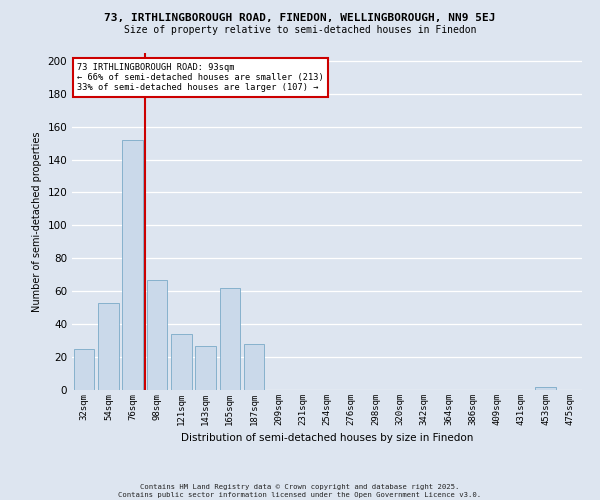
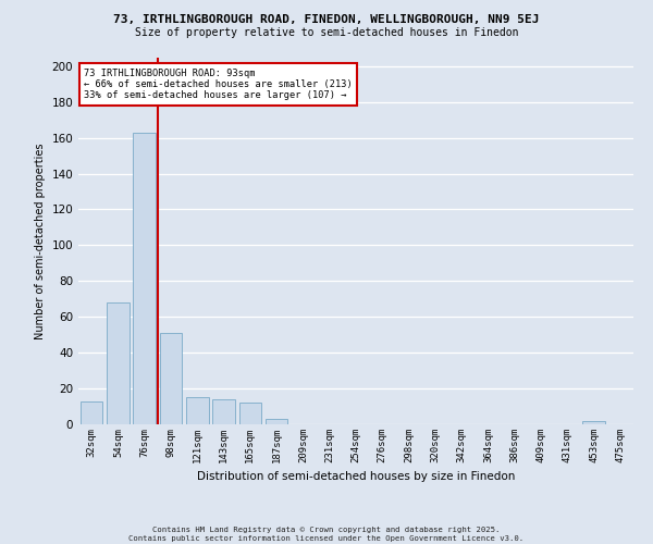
32sqm: 25 -> 13
54sqm: 53 -> 68
76sqm: 152 -> 163
98sqm: 67 -> 51
121sqm: 34 -> 15
143sqm: 27 -> 14
165sqm: 62 -> 12
187sqm: 28 -> 3
